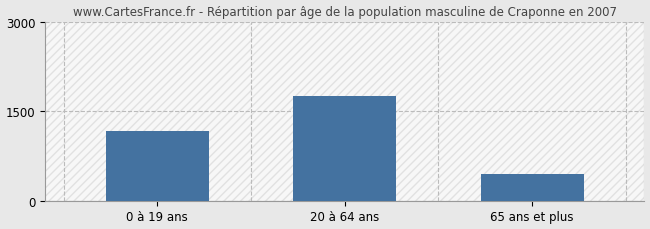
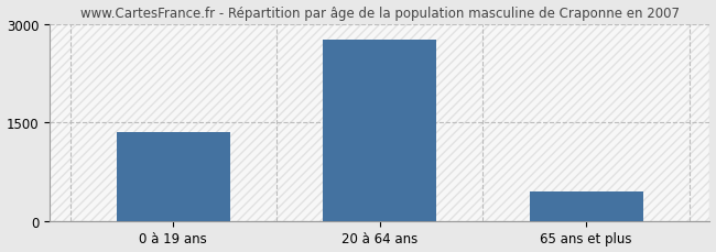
0 à 19 ans: 1160 -> 1350
20 à 64 ans: 1760 -> 2750
